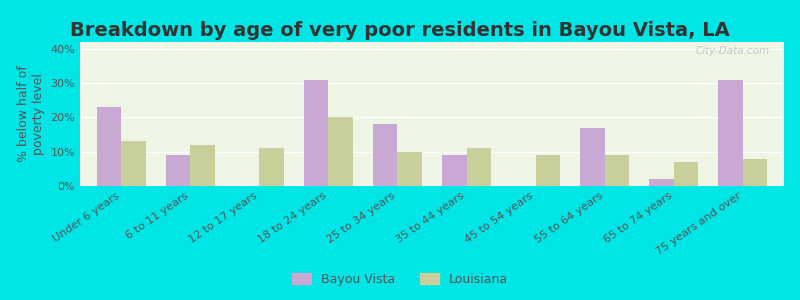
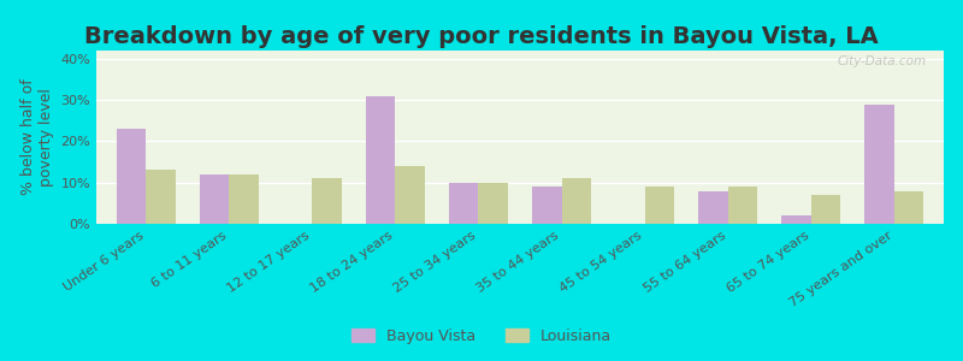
Bayou Vista/6 to 11 years: 9% -> 12%
Louisiana/18 to 24 years: 20% -> 14%
Bayou Vista/25 to 34 years: 18% -> 10%
Bayou Vista/55 to 64 years: 17% -> 8%
Bayou Vista/75 years and over: 31% -> 29%
